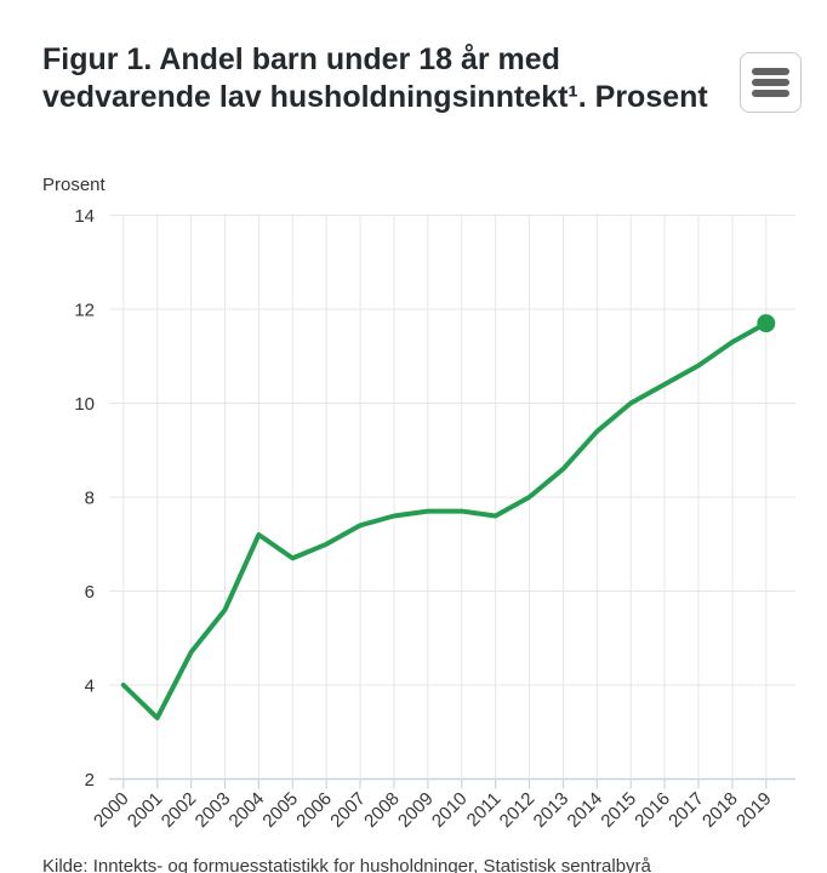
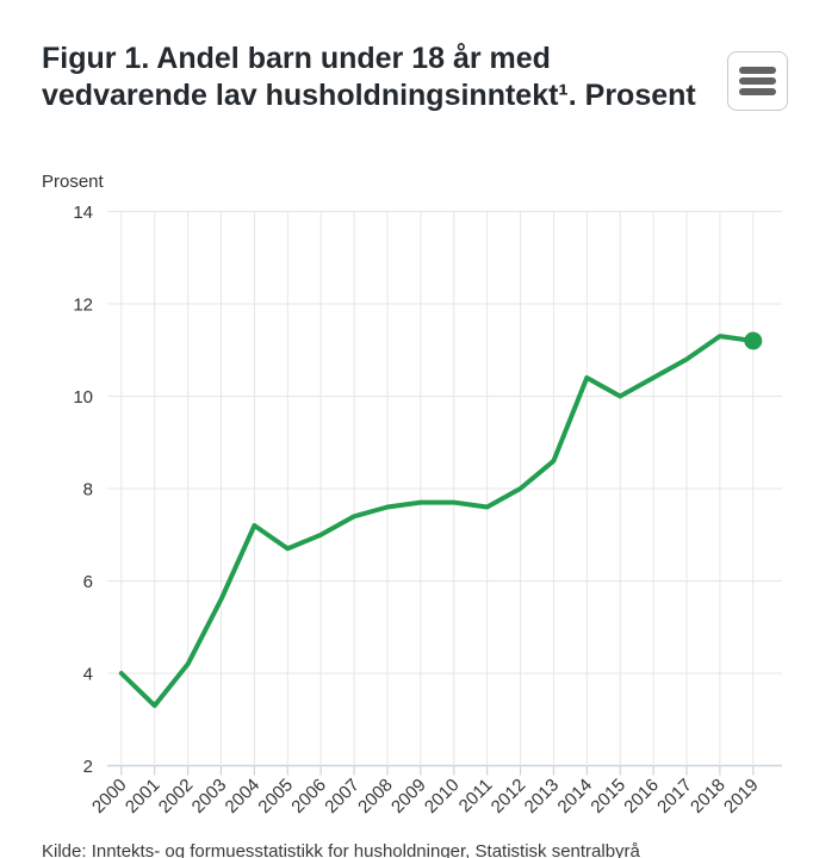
2002: 4.7 -> 4.2
2014: 9.4 -> 10.4
2019: 11.7 -> 11.2
